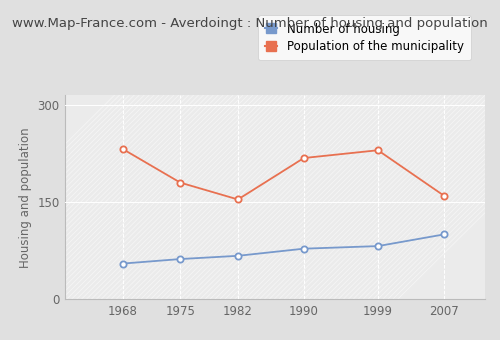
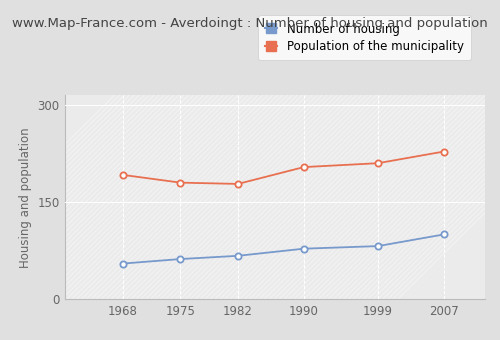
Population of the municipality/1968: 232 -> 192
Population of the municipality/1982: 154 -> 178
Population of the municipality/1990: 218 -> 204
Population of the municipality/1999: 230 -> 210
Population of the municipality/2007: 160 -> 228
